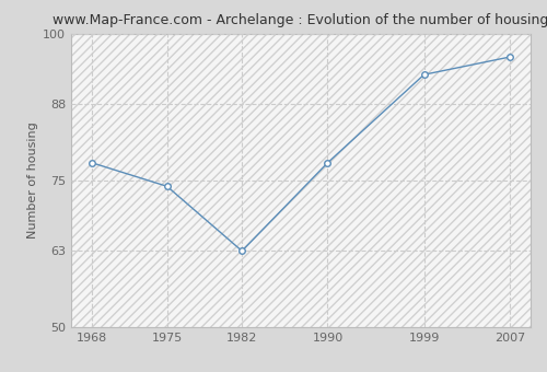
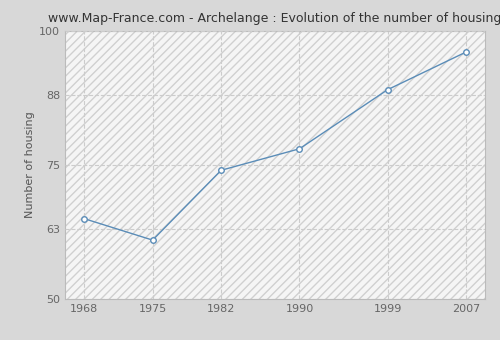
1968: 78 -> 65
1975: 74 -> 61
1982: 63 -> 74
1999: 93 -> 89
